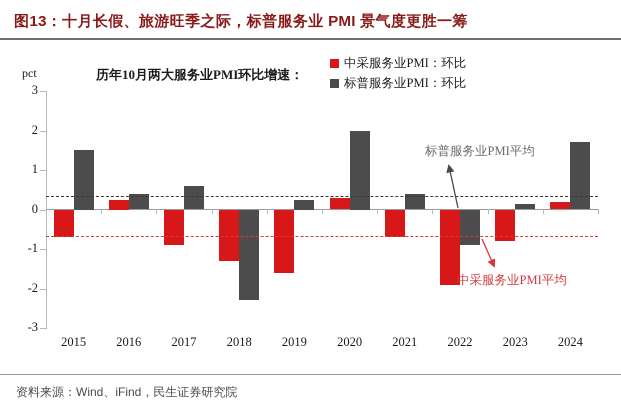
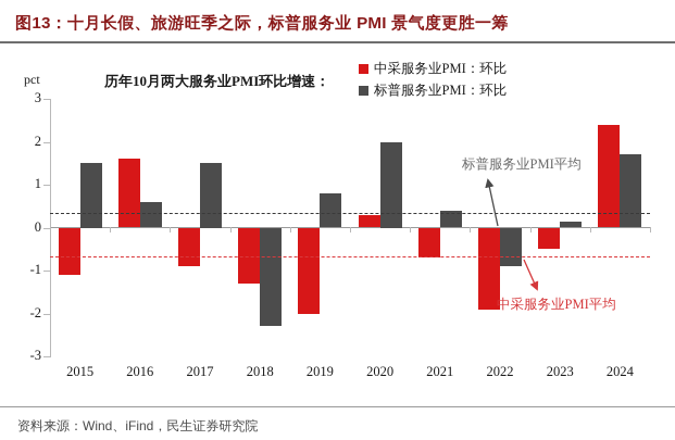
中采服务业PMI：环比/2015: -0.7 -> -1.1
中采服务业PMI：环比/2016: 0.2 -> 1.6
标普服务业PMI：环比/2016: 0.4 -> 0.6
标普服务业PMI：环比/2017: 0.6 -> 1.5
中采服务业PMI：环比/2019: -1.6 -> -2.0
标普服务业PMI：环比/2019: 0.2 -> 0.8
中采服务业PMI：环比/2023: -0.8 -> -0.5
中采服务业PMI：环比/2024: 0.2 -> 2.4
